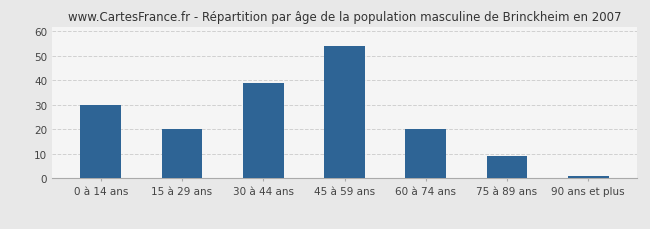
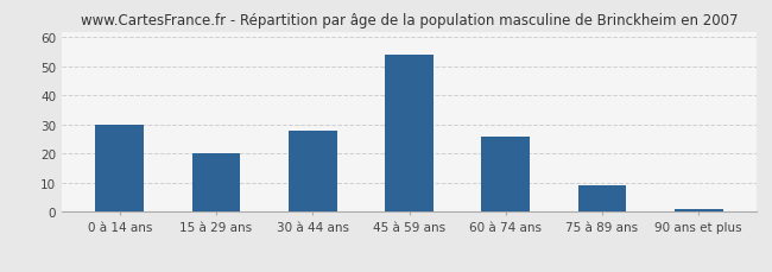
30 à 44 ans: 39 -> 28
60 à 74 ans: 20 -> 26
